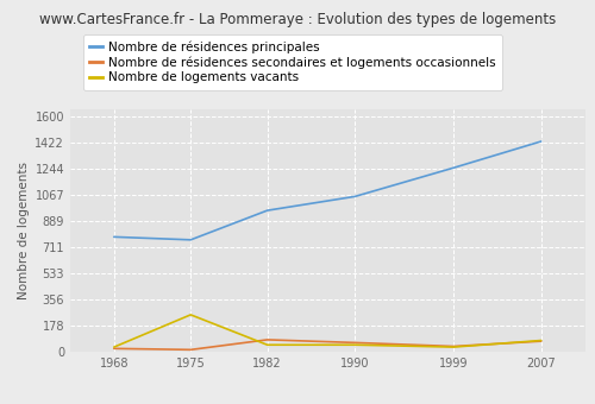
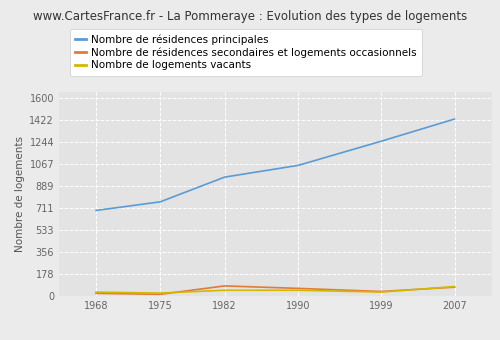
Nombre de résidences principales/1968: 780 -> 690
Nombre de logements vacants/1975: 250 -> 20
